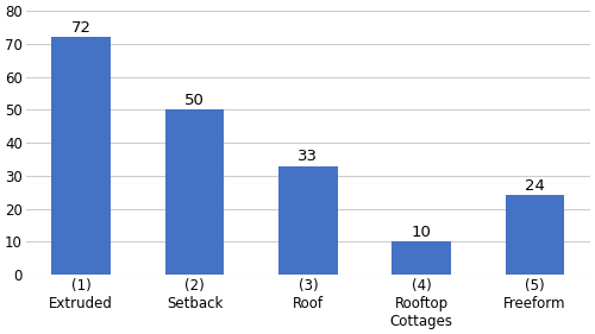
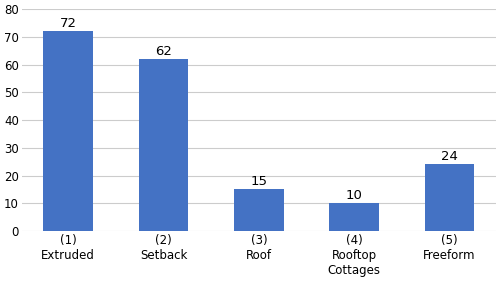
(2) Setback: 50 -> 62
(3) Roof: 33 -> 15
